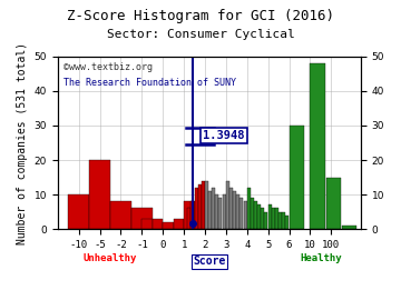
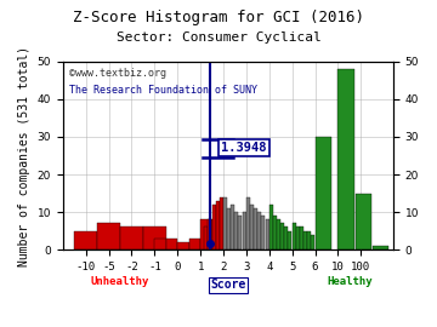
-10: 10 -> 5
-5: 20 -> 7
-2: 8 -> 6
